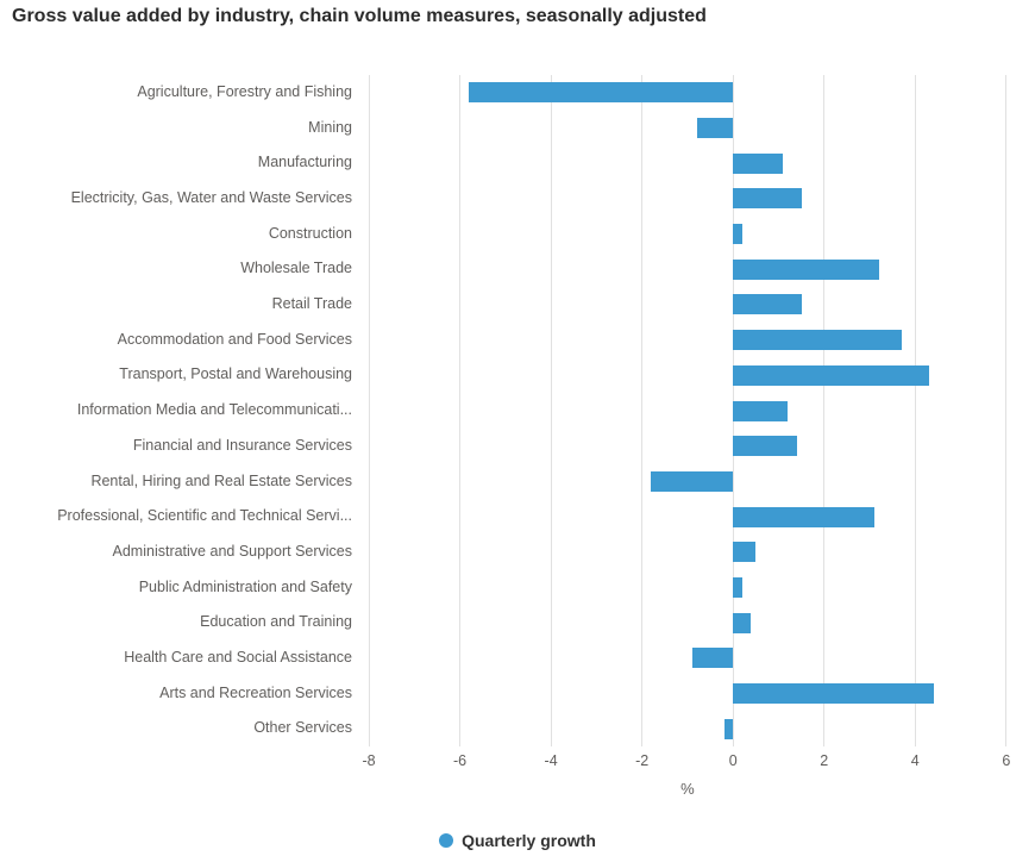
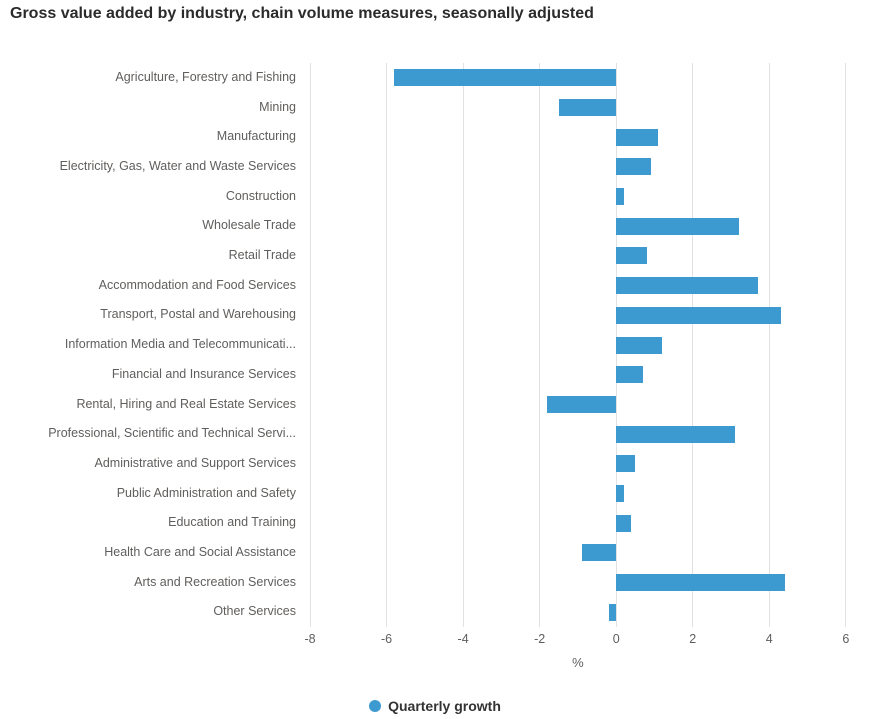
Mining: -0.8 -> -1.5
Electricity, Gas, Water and Waste Services: 1.5 -> 0.9
Retail Trade: 1.5 -> 0.8
Financial and Insurance Services: 1.4 -> 0.7
